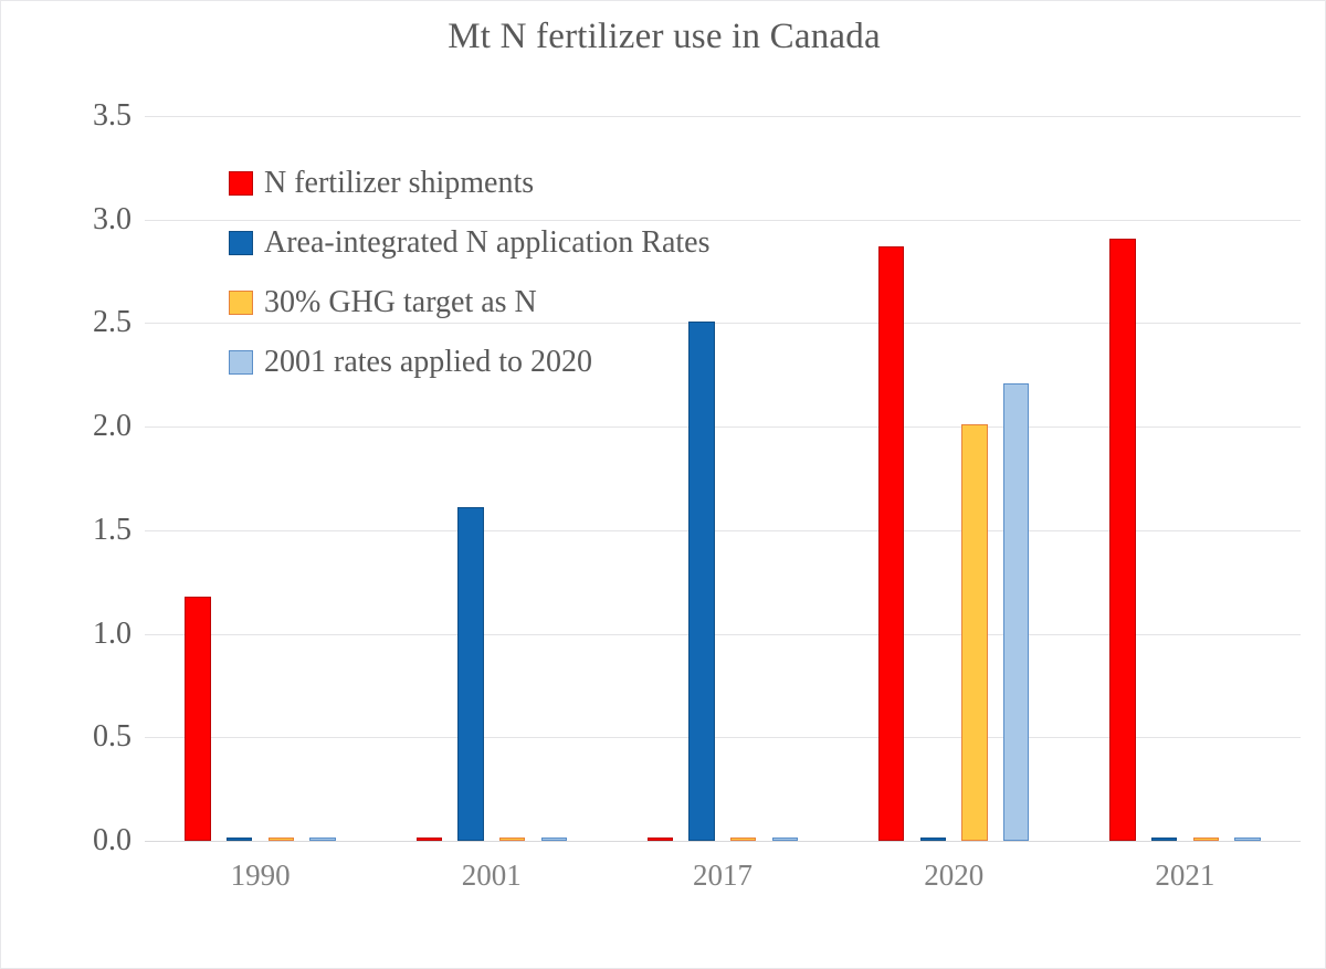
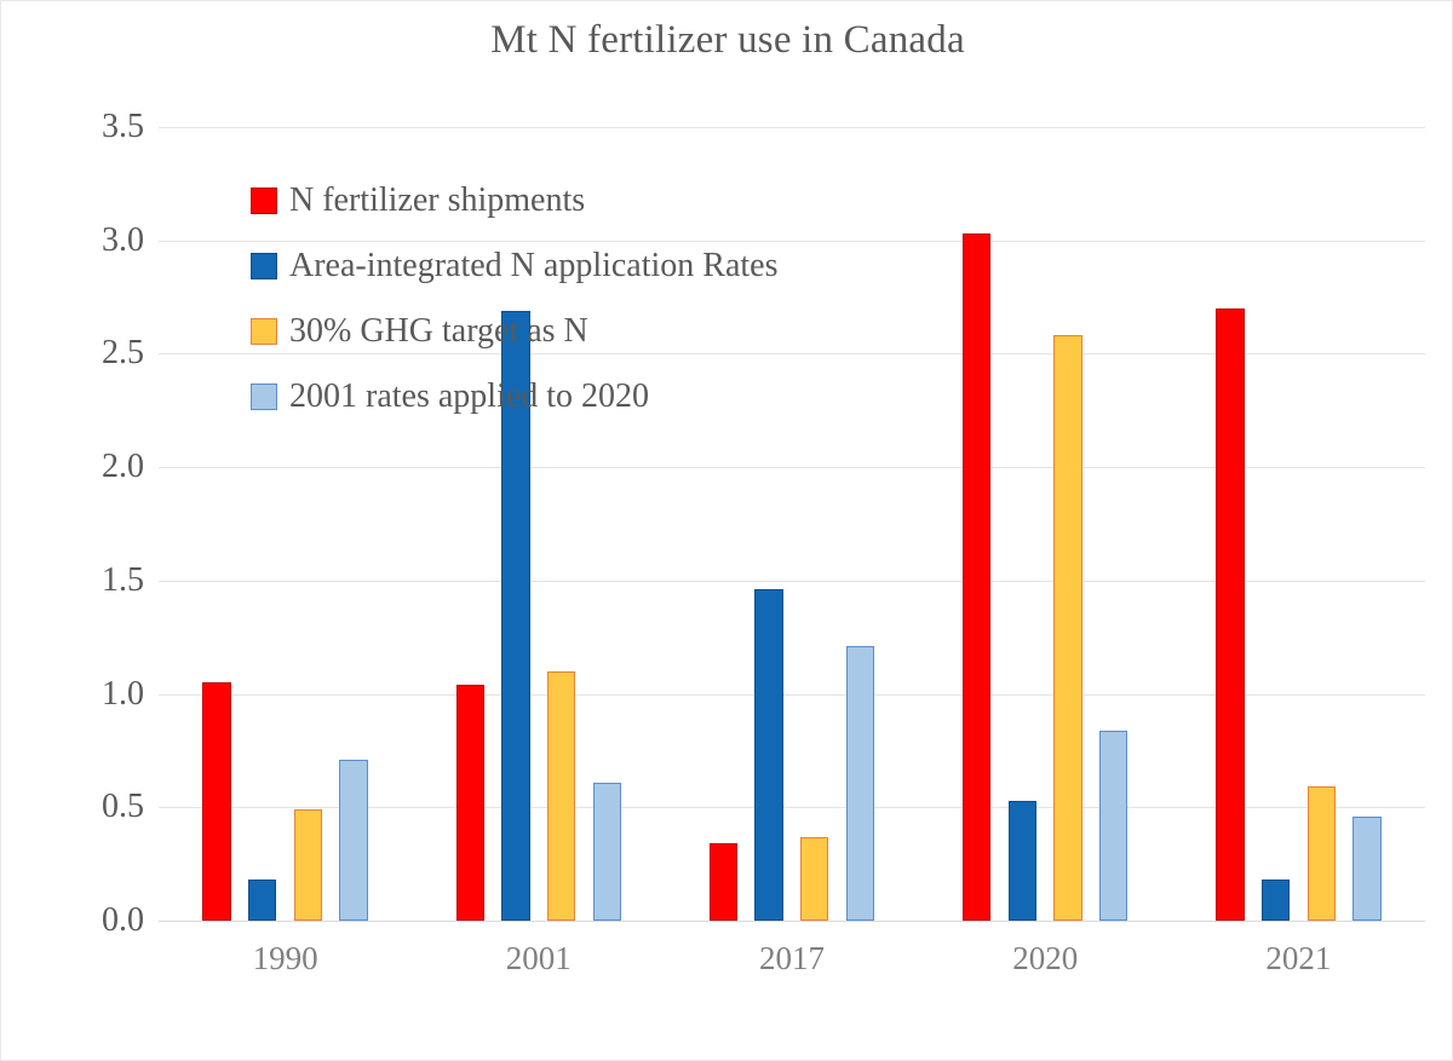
N fertilizer shipments/1990: 1.18 -> 1.05
Area-integrated N application Rates/1990: 0.01 -> 0.18
30% GHG target as N/1990: 0.01 -> 0.49
2001 rates applied to 2020/1990: 0.01 -> 0.71
N fertilizer shipments/2001: 0.01 -> 1.04
Area-integrated N application Rates/2001: 1.61 -> 2.69
30% GHG target as N/2001: 0.01 -> 1.10
2001 rates applied to 2020/2001: 0.01 -> 0.61
N fertilizer shipments/2017: 0.01 -> 0.34
Area-integrated N application Rates/2017: 2.51 -> 1.46
30% GHG target as N/2017: 0.01 -> 0.37
2001 rates applied to 2020/2017: 0.01 -> 1.21
N fertilizer shipments/2020: 2.87 -> 3.03
Area-integrated N application Rates/2020: 0.01 -> 0.53
30% GHG target as N/2020: 2.01 -> 2.58
2001 rates applied to 2020/2020: 2.21 -> 0.84
N fertilizer shipments/2021: 2.91 -> 2.70
Area-integrated N application Rates/2021: 0.01 -> 0.18
30% GHG target as N/2021: 0.01 -> 0.59
2001 rates applied to 2020/2021: 0.01 -> 0.46
